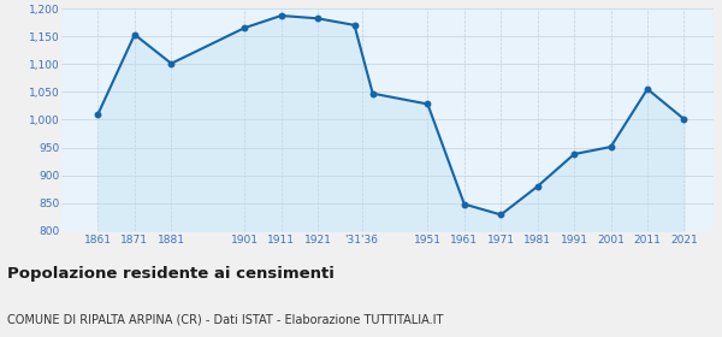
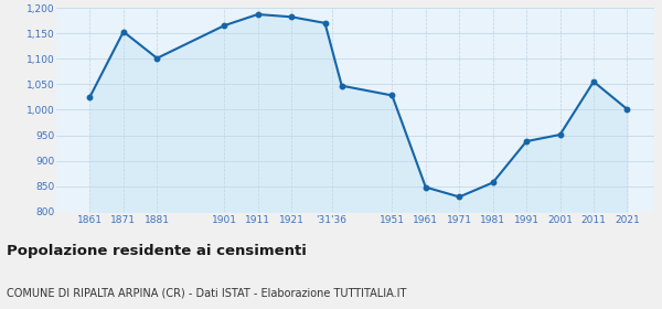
1861: 1,010 -> 1,025
1981: 880 -> 857
